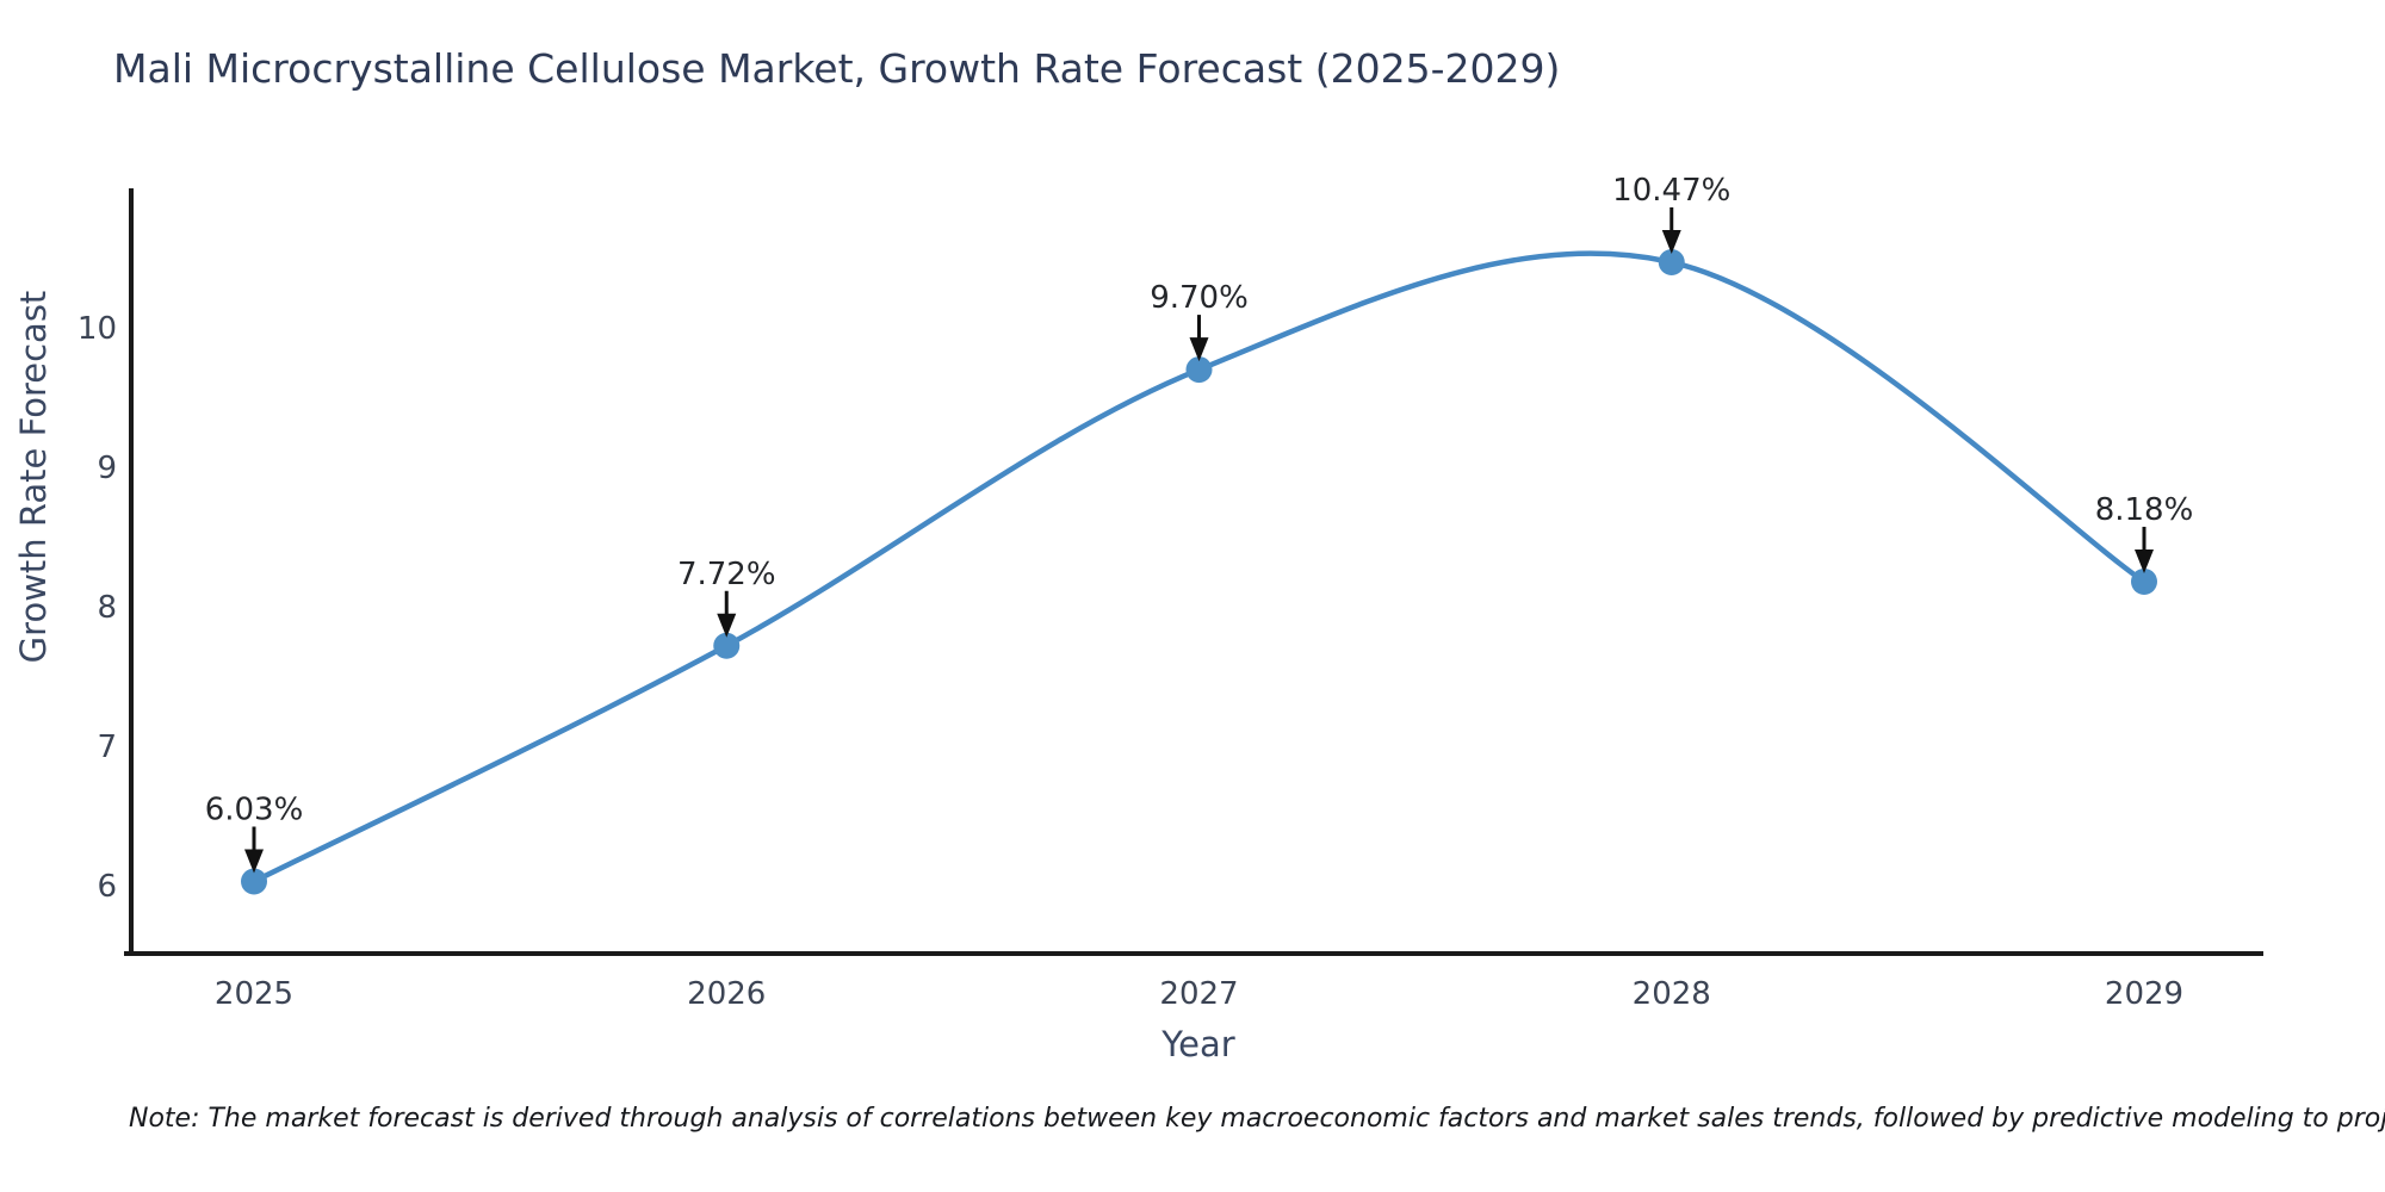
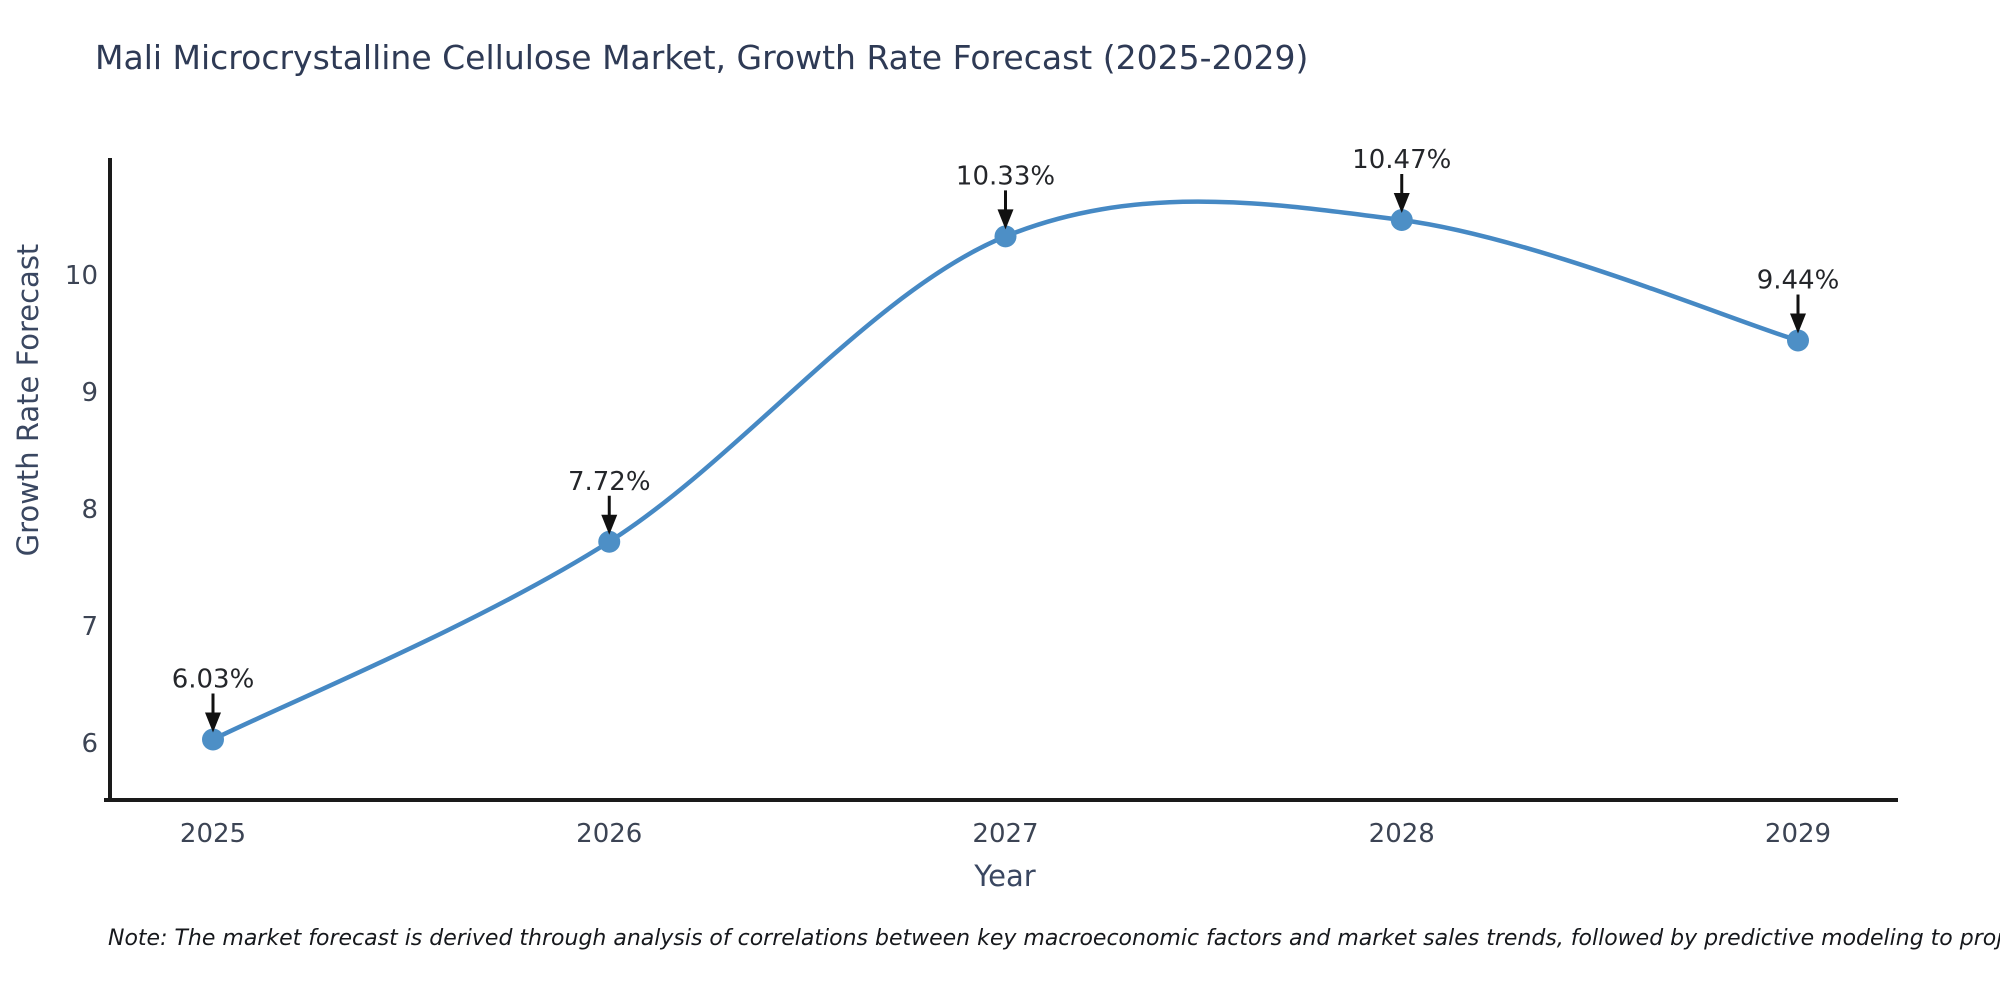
2027: 9.70% -> 10.33%
2029: 8.18% -> 9.44%
